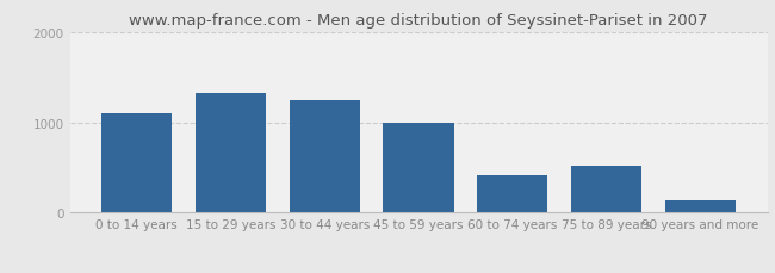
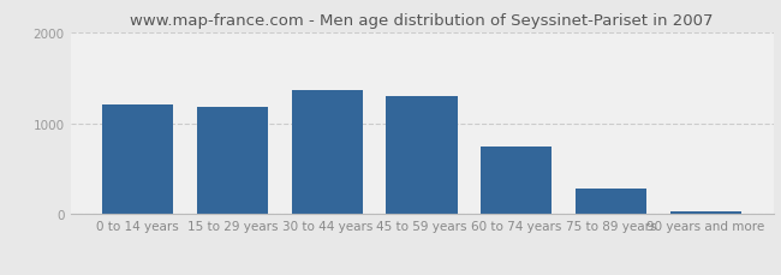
0 to 14 years: 1100 -> 1210
15 to 29 years: 1320 -> 1180
30 to 44 years: 1240 -> 1360
45 to 59 years: 1000 -> 1290
60 to 74 years: 420 -> 740
75 to 89 years: 520 -> 280
90 years and more: 140 -> 30
